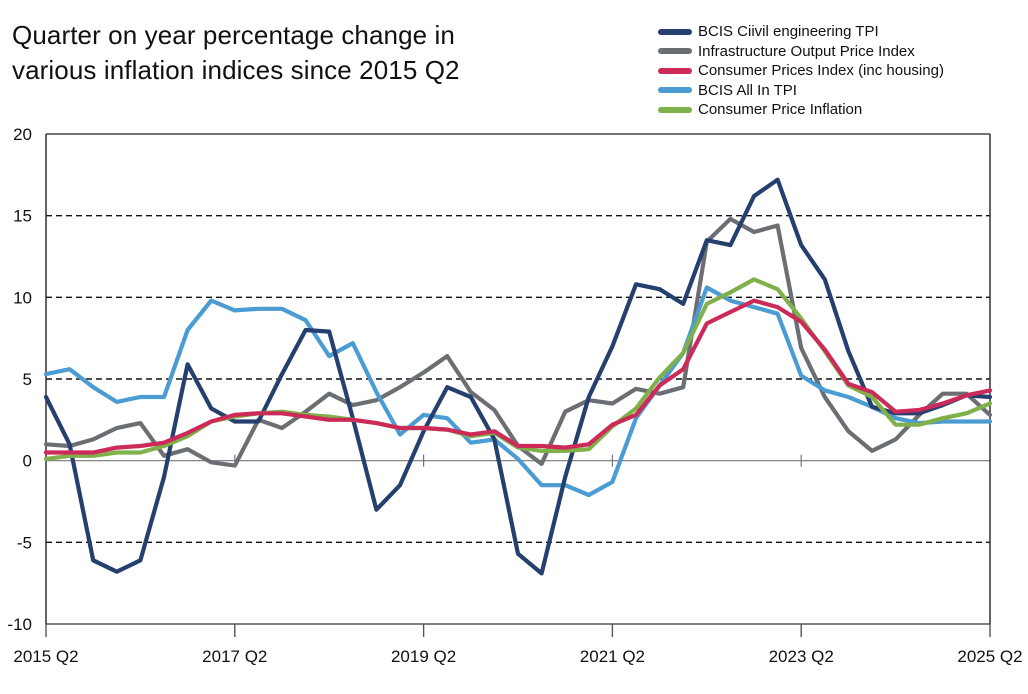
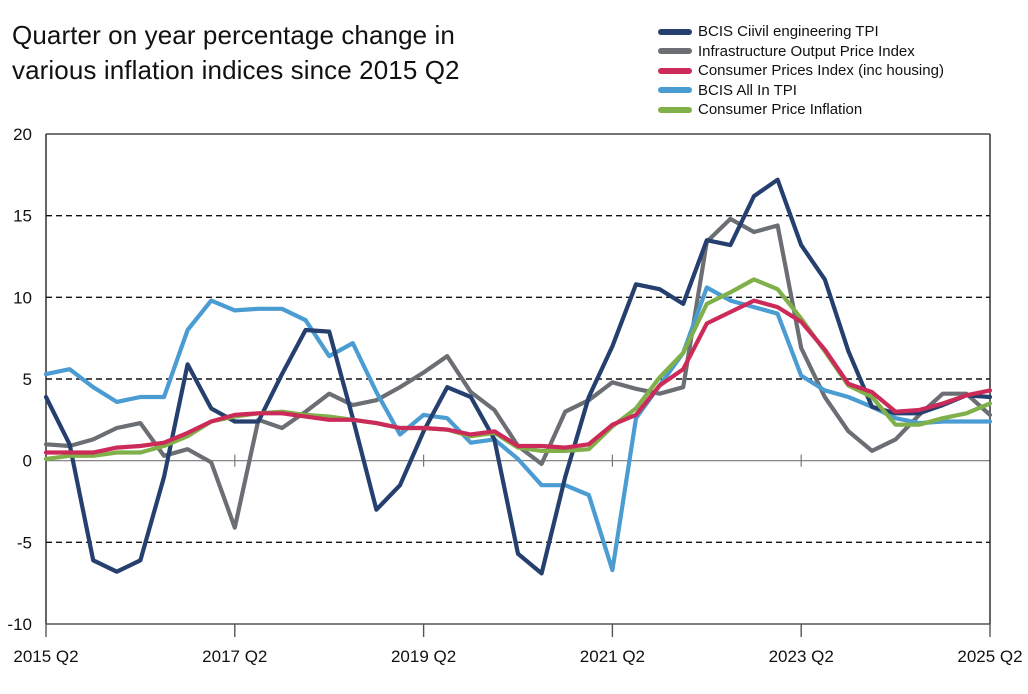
Infrastructure Output Price Index/2017 Q2: -0.3 -> -4.1
Infrastructure Output Price Index/2021 Q2: 3.5 -> 4.8
BCIS All In TPI/2021 Q2: -1.3 -> -6.7
